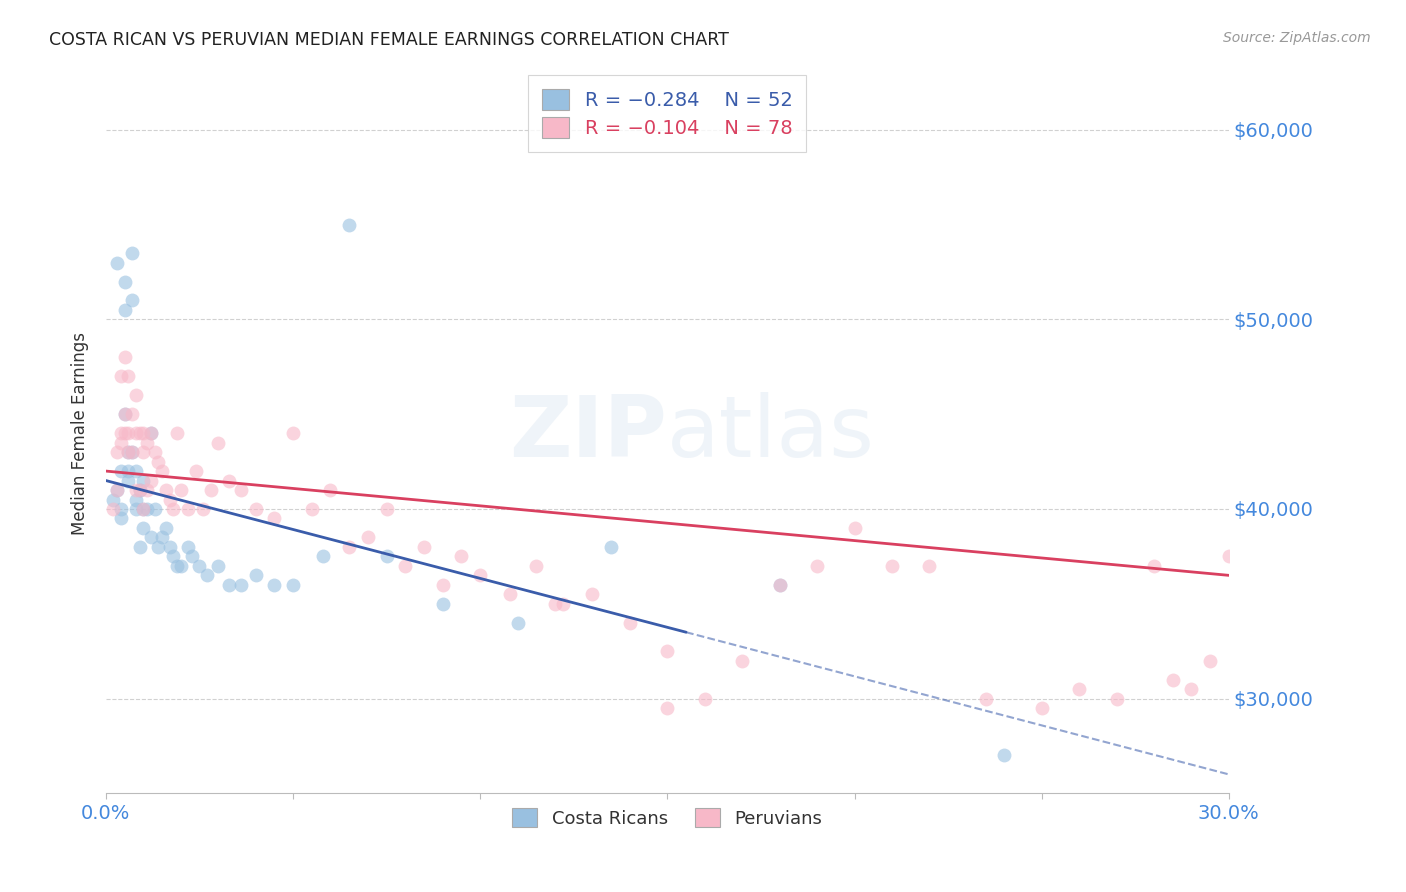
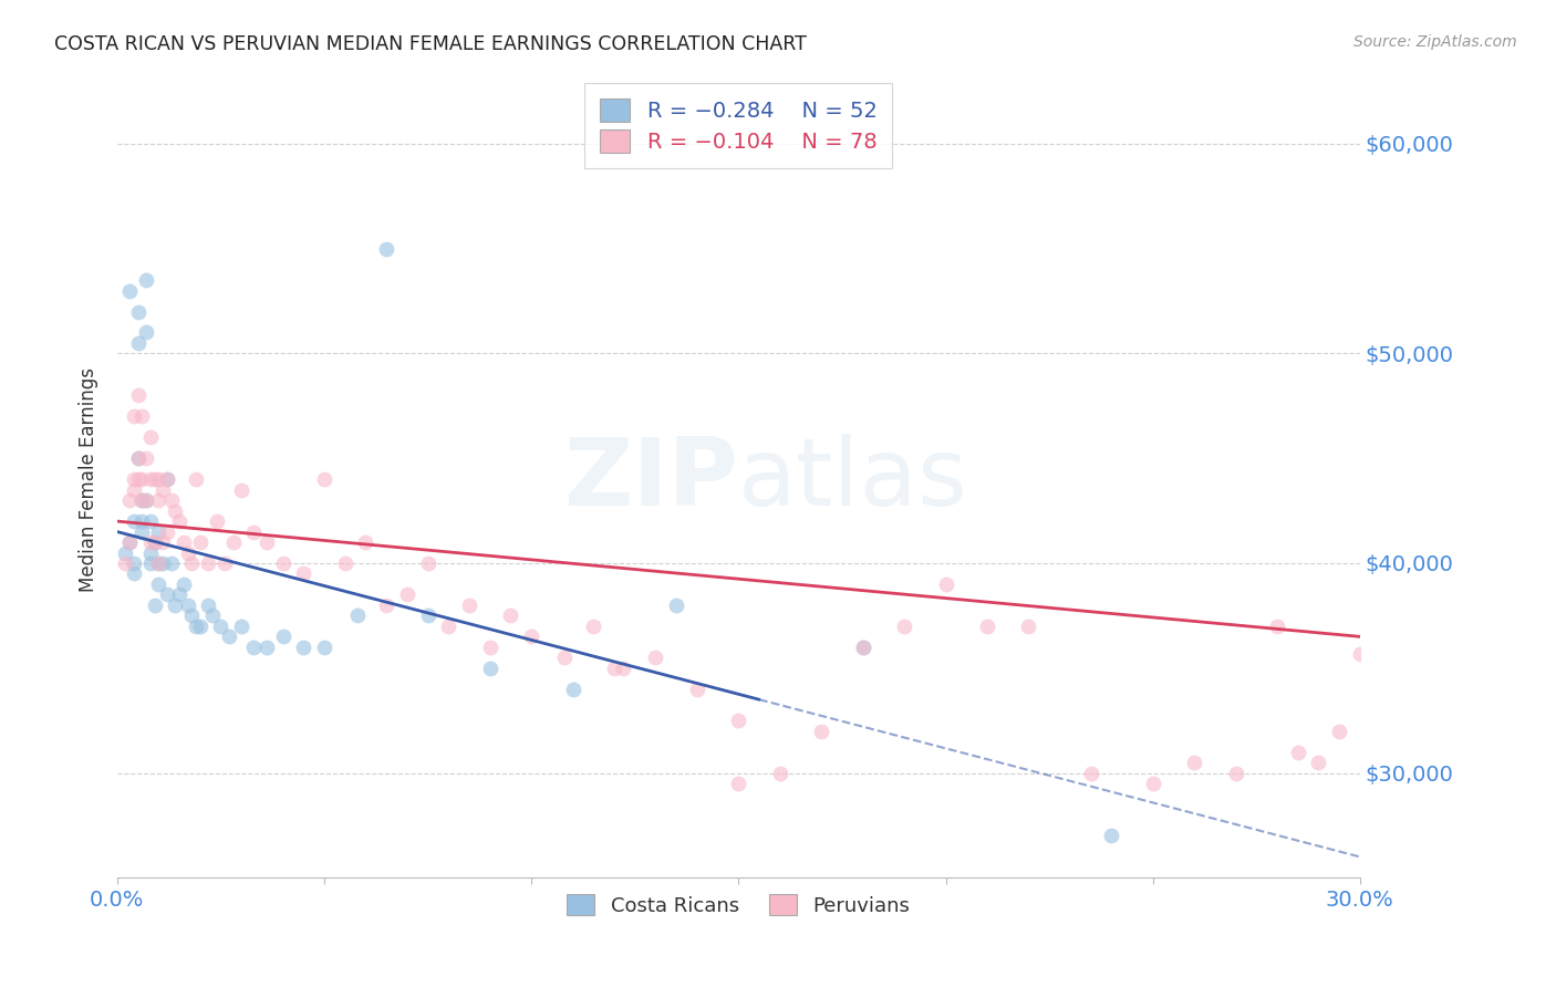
Peruvians/30.0%: $37,500 -> $35,700
